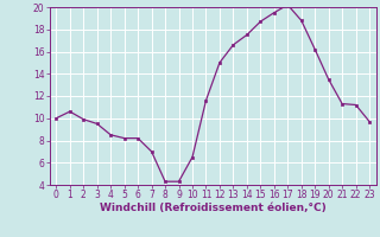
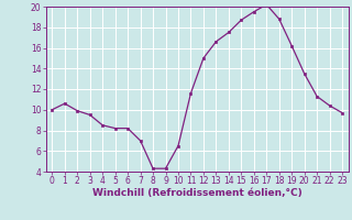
22: 11.2 -> 10.4
